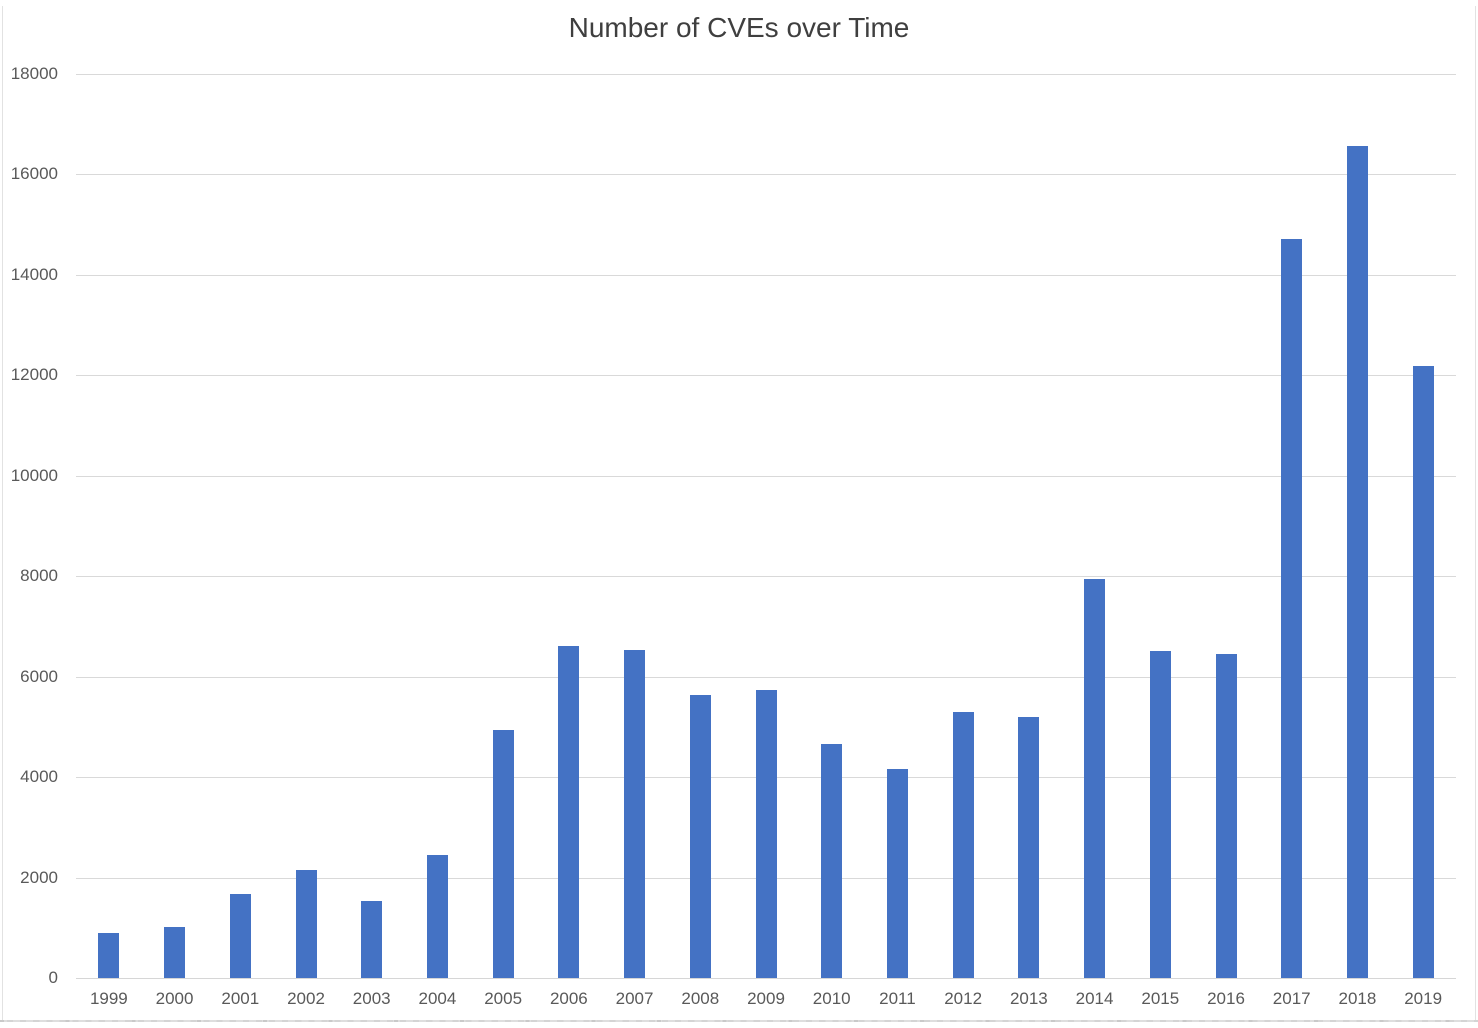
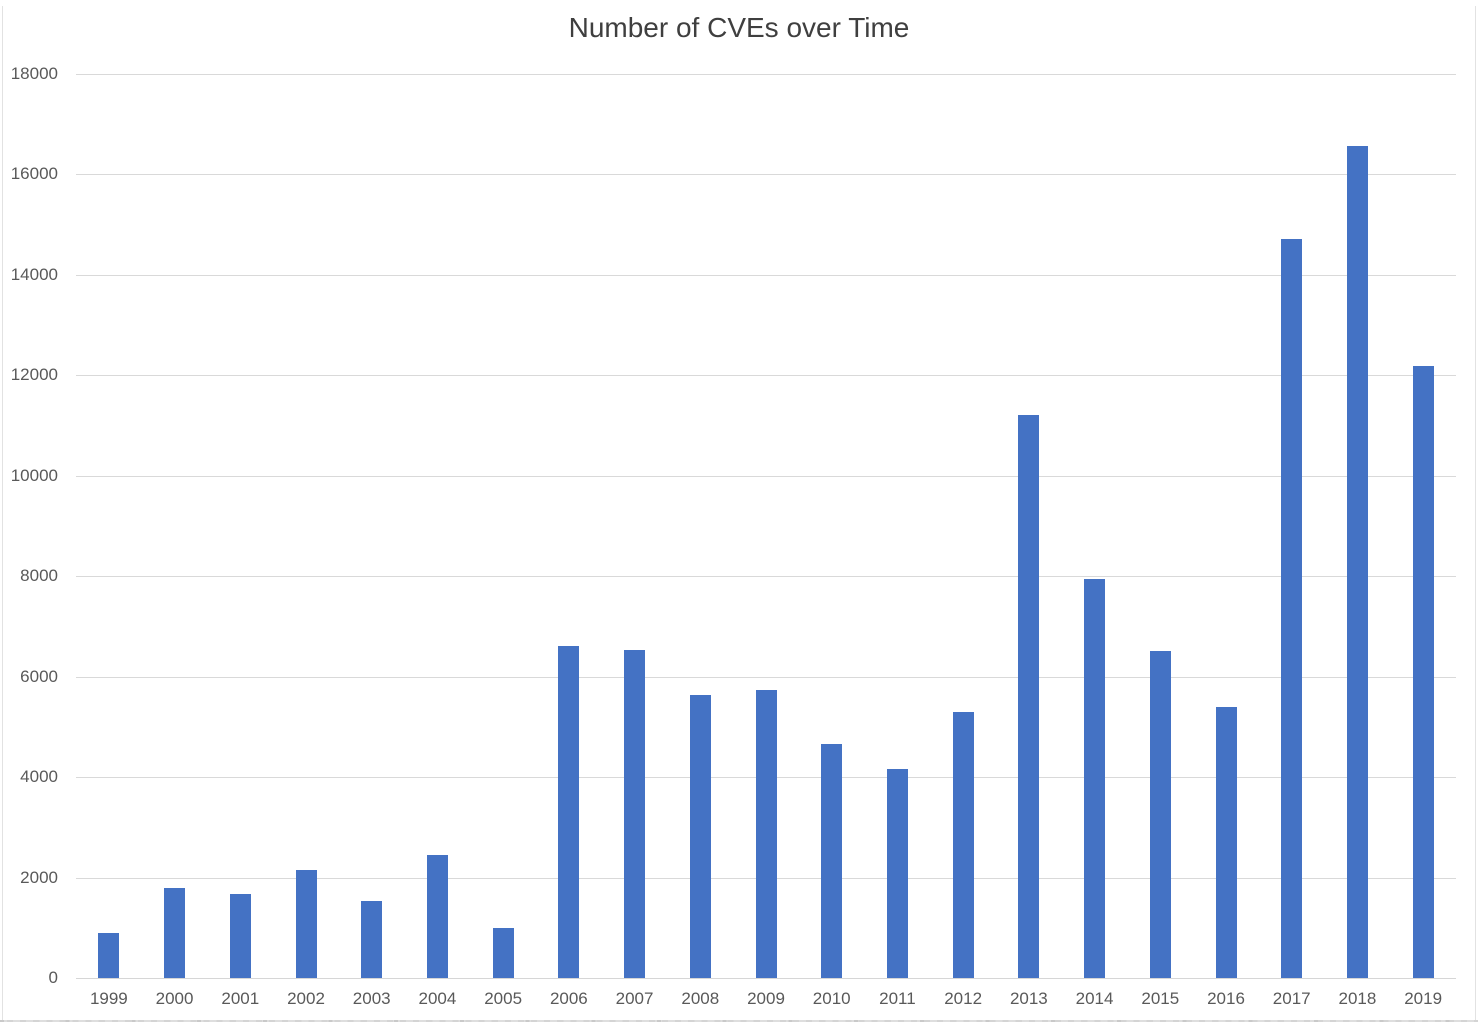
2000: 1000 -> 1800
2005: 4900 -> 1000
2013: 5200 -> 11200
2016: 6400 -> 5400
